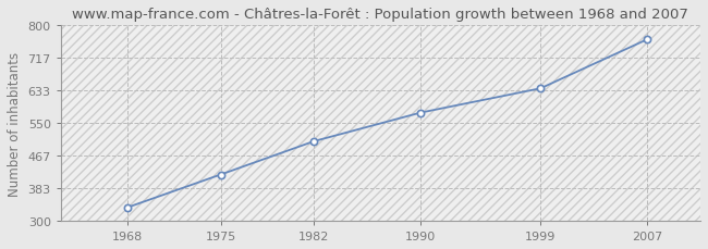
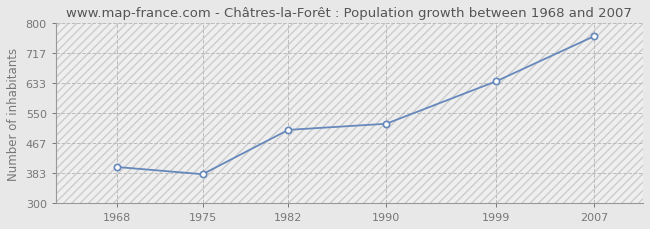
1968: 334 -> 400
1975: 418 -> 380
1990: 576 -> 520
